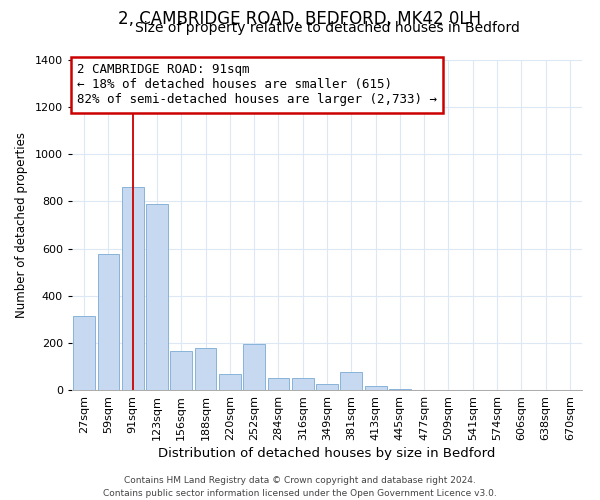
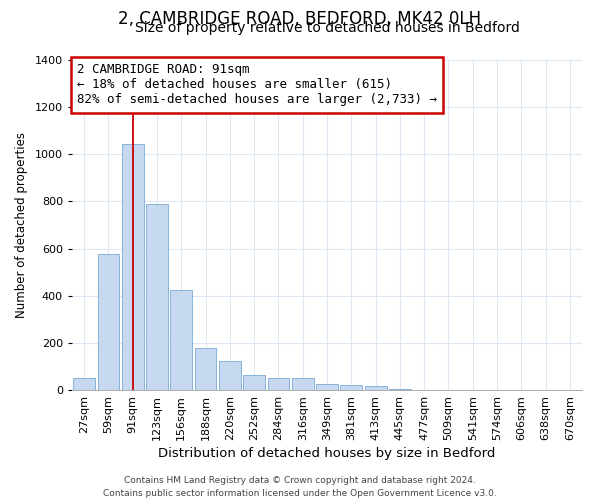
27sqm: 315 -> 50
91sqm: 860 -> 1045
156sqm: 165 -> 425
220sqm: 70 -> 125
252sqm: 195 -> 65
381sqm: 75 -> 20
